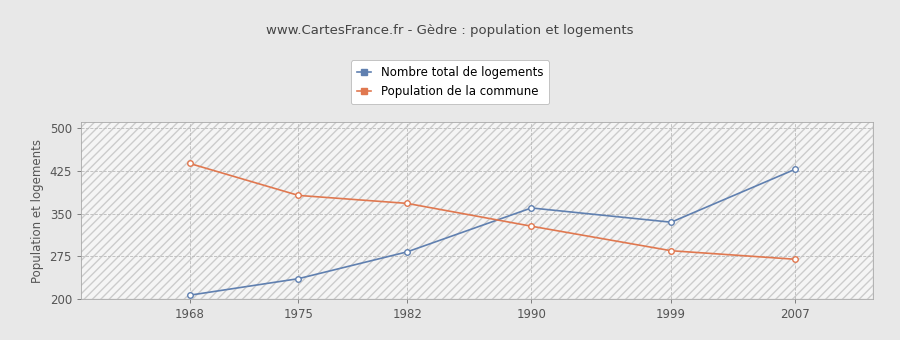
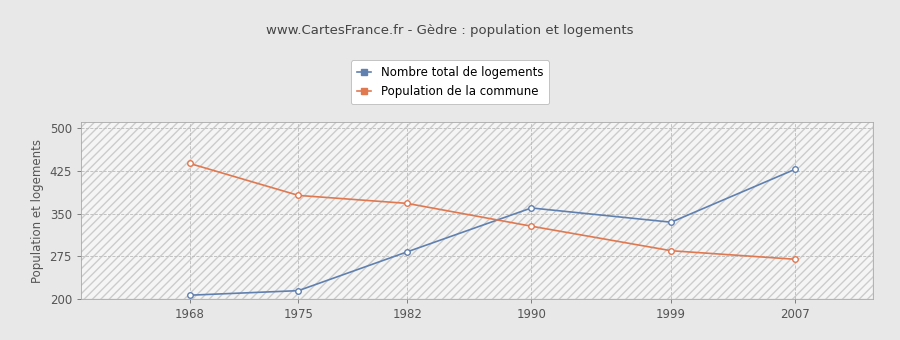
Nombre total de logements/1975: 236 -> 215
